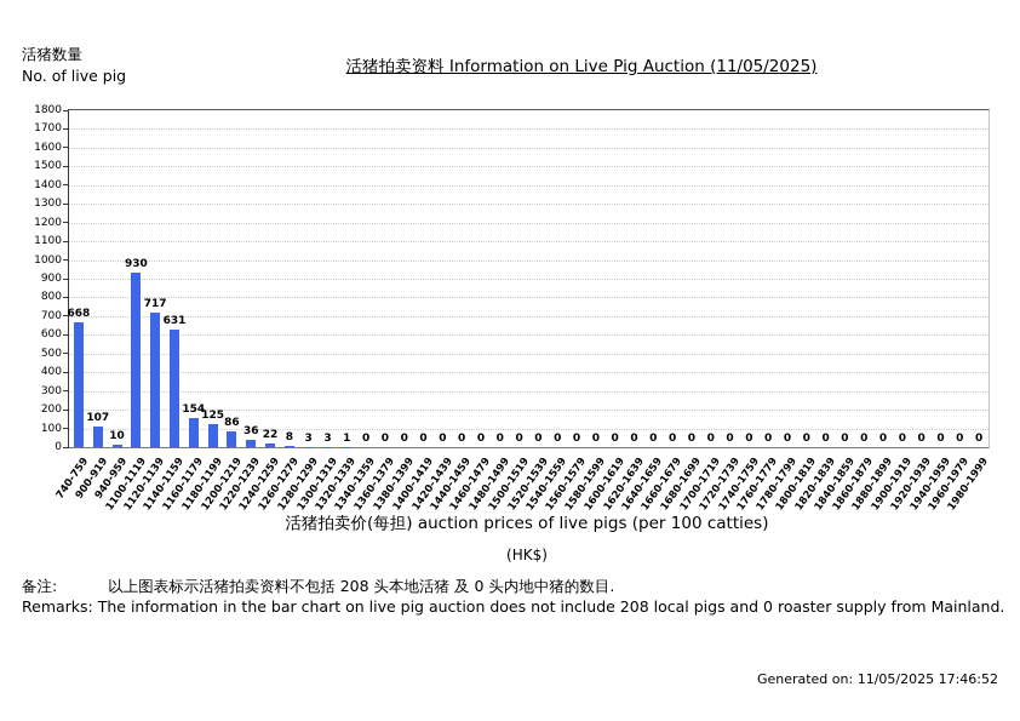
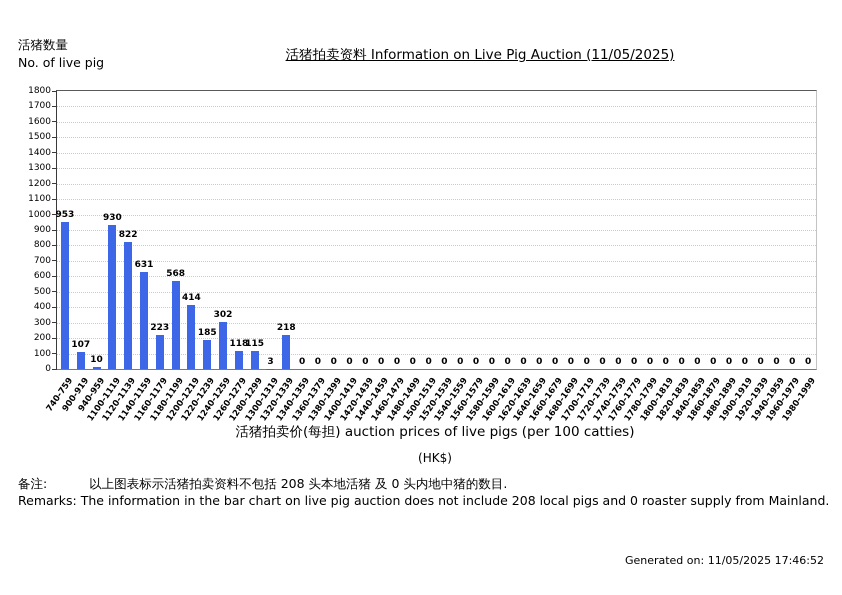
740-759: 668 -> 953
1120-1139: 717 -> 822
1160-1179: 154 -> 223
1180-1199: 125 -> 568
1200-1219: 86 -> 414
1220-1239: 36 -> 185
1240-1259: 22 -> 302
1260-1279: 8 -> 118
1280-1299: 3 -> 115
1320-1339: 1 -> 218
